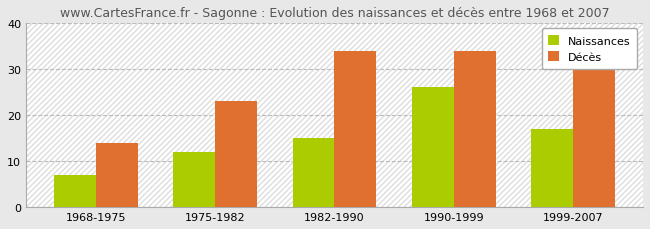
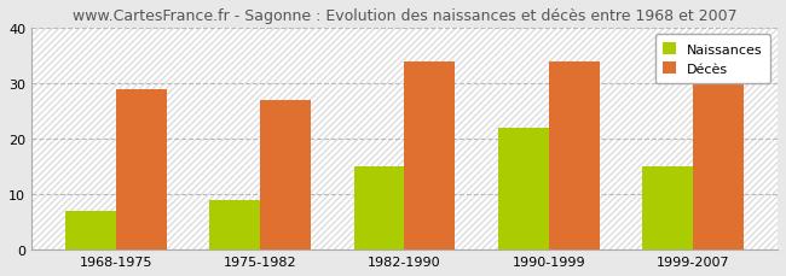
Décès/1968-1975: 14 -> 29
Naissances/1975-1982: 12 -> 9
Décès/1975-1982: 23 -> 27
Naissances/1990-1999: 26 -> 22
Naissances/1999-2007: 17 -> 15
